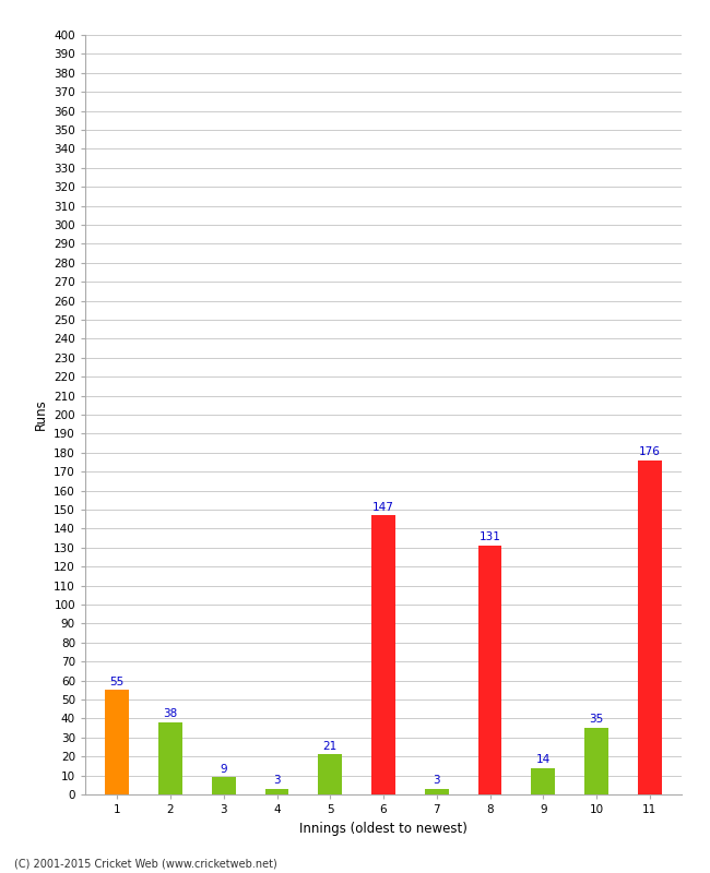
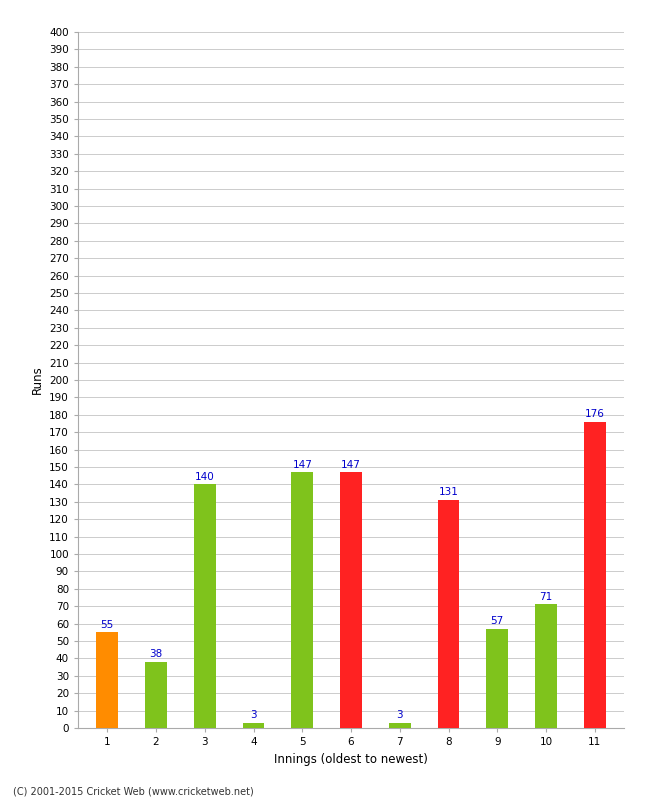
3: 9 -> 140
5: 21 -> 147
9: 14 -> 57
10: 35 -> 71
